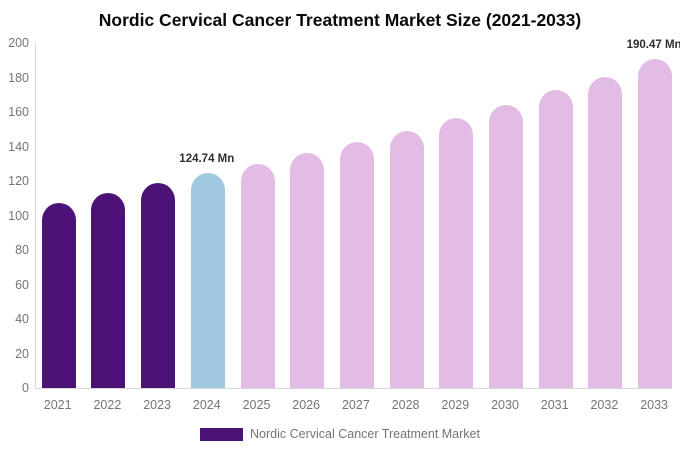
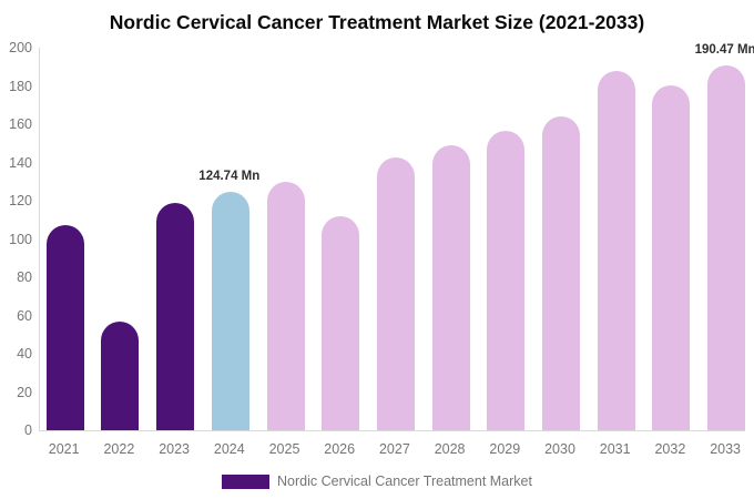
2022: 113 -> 57
2026: 136 -> 112
2031: 173 -> 188
